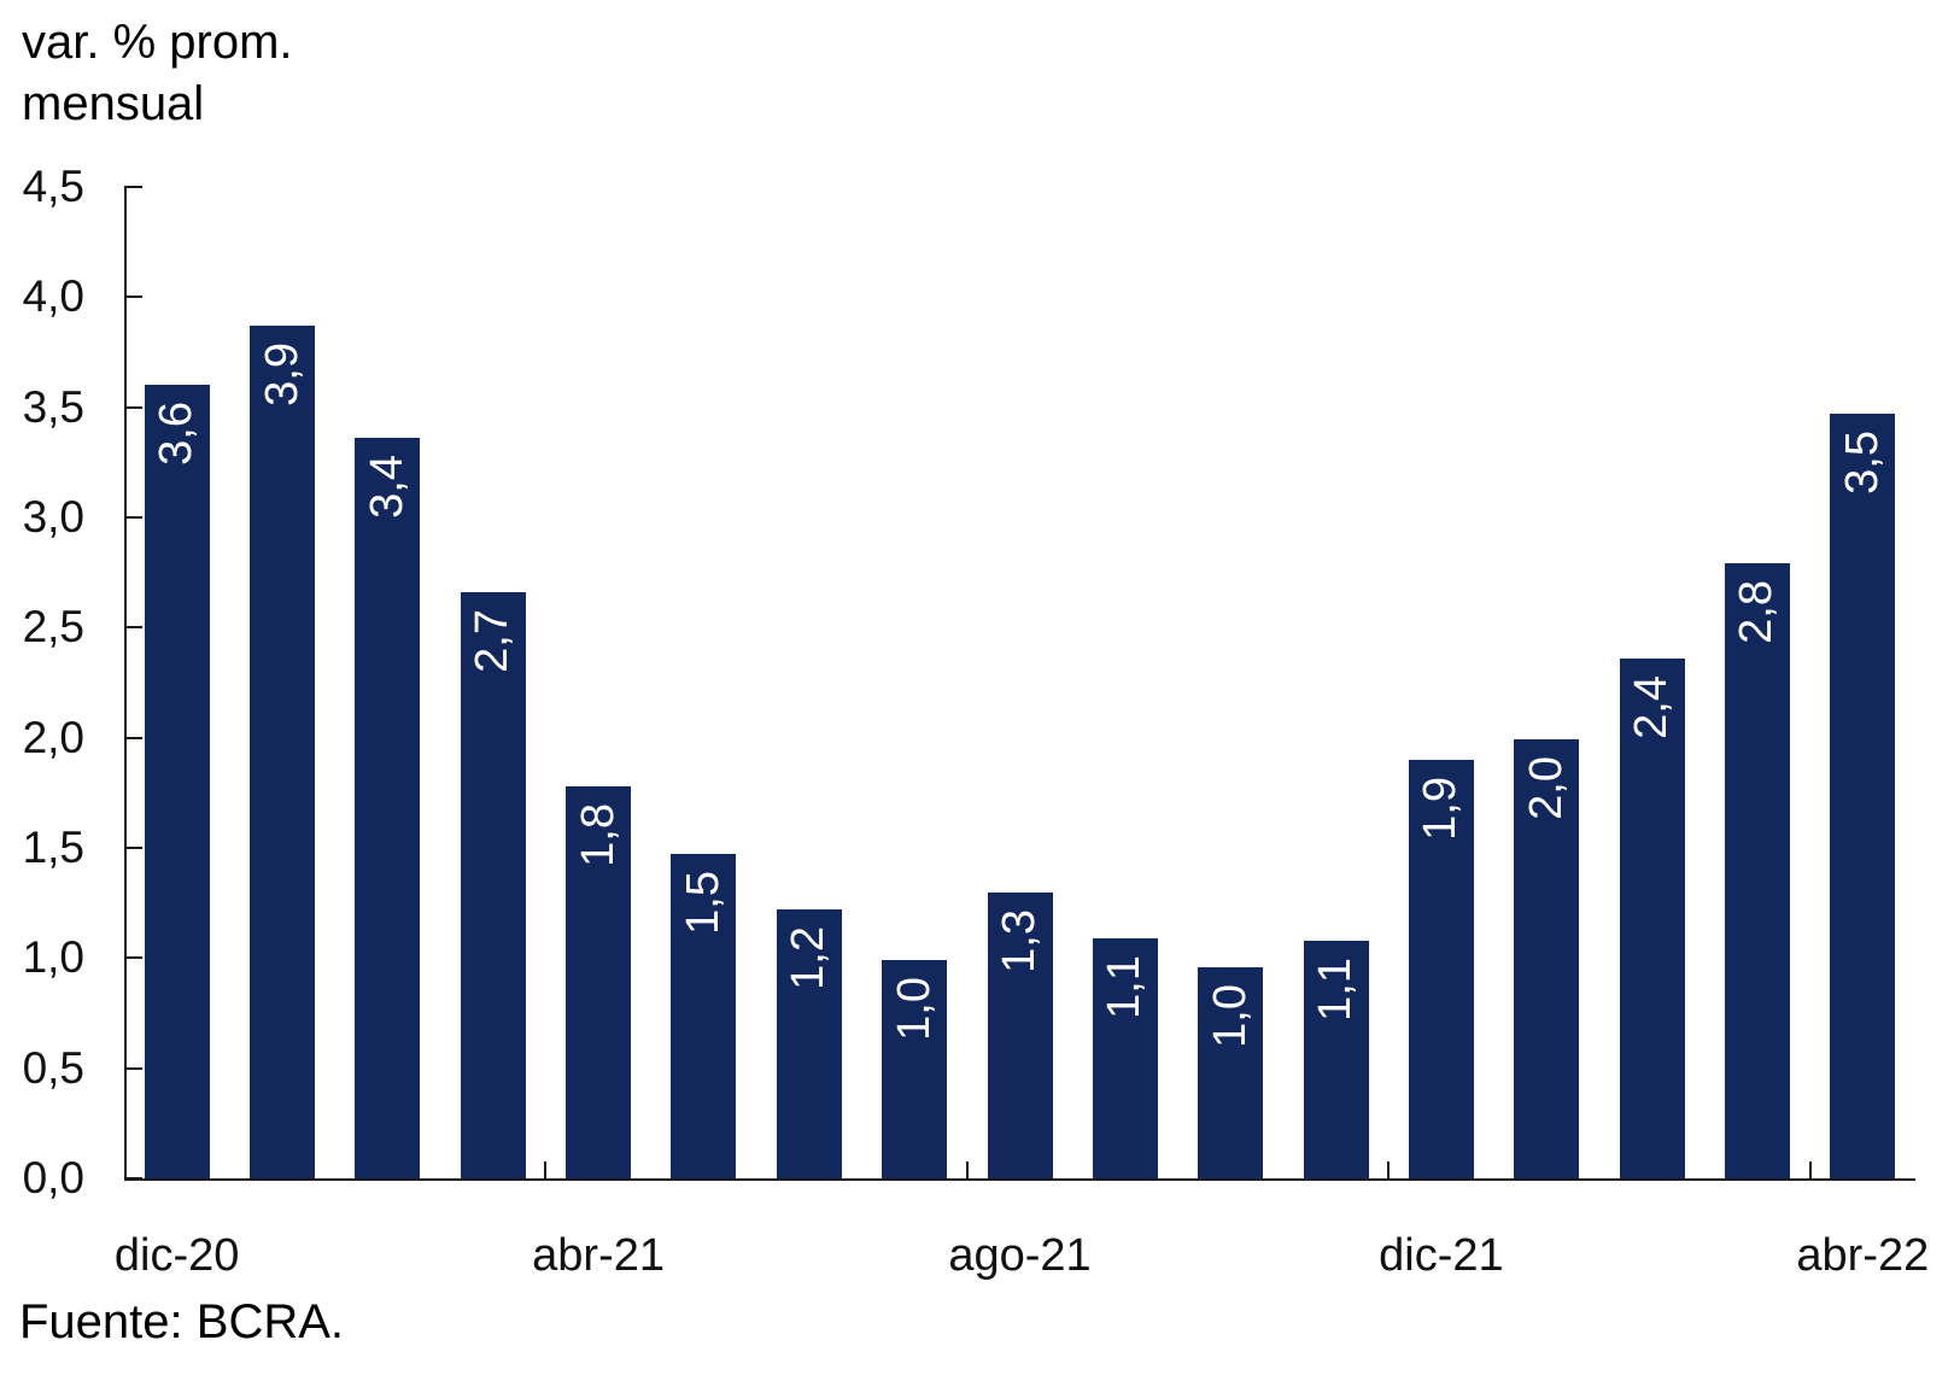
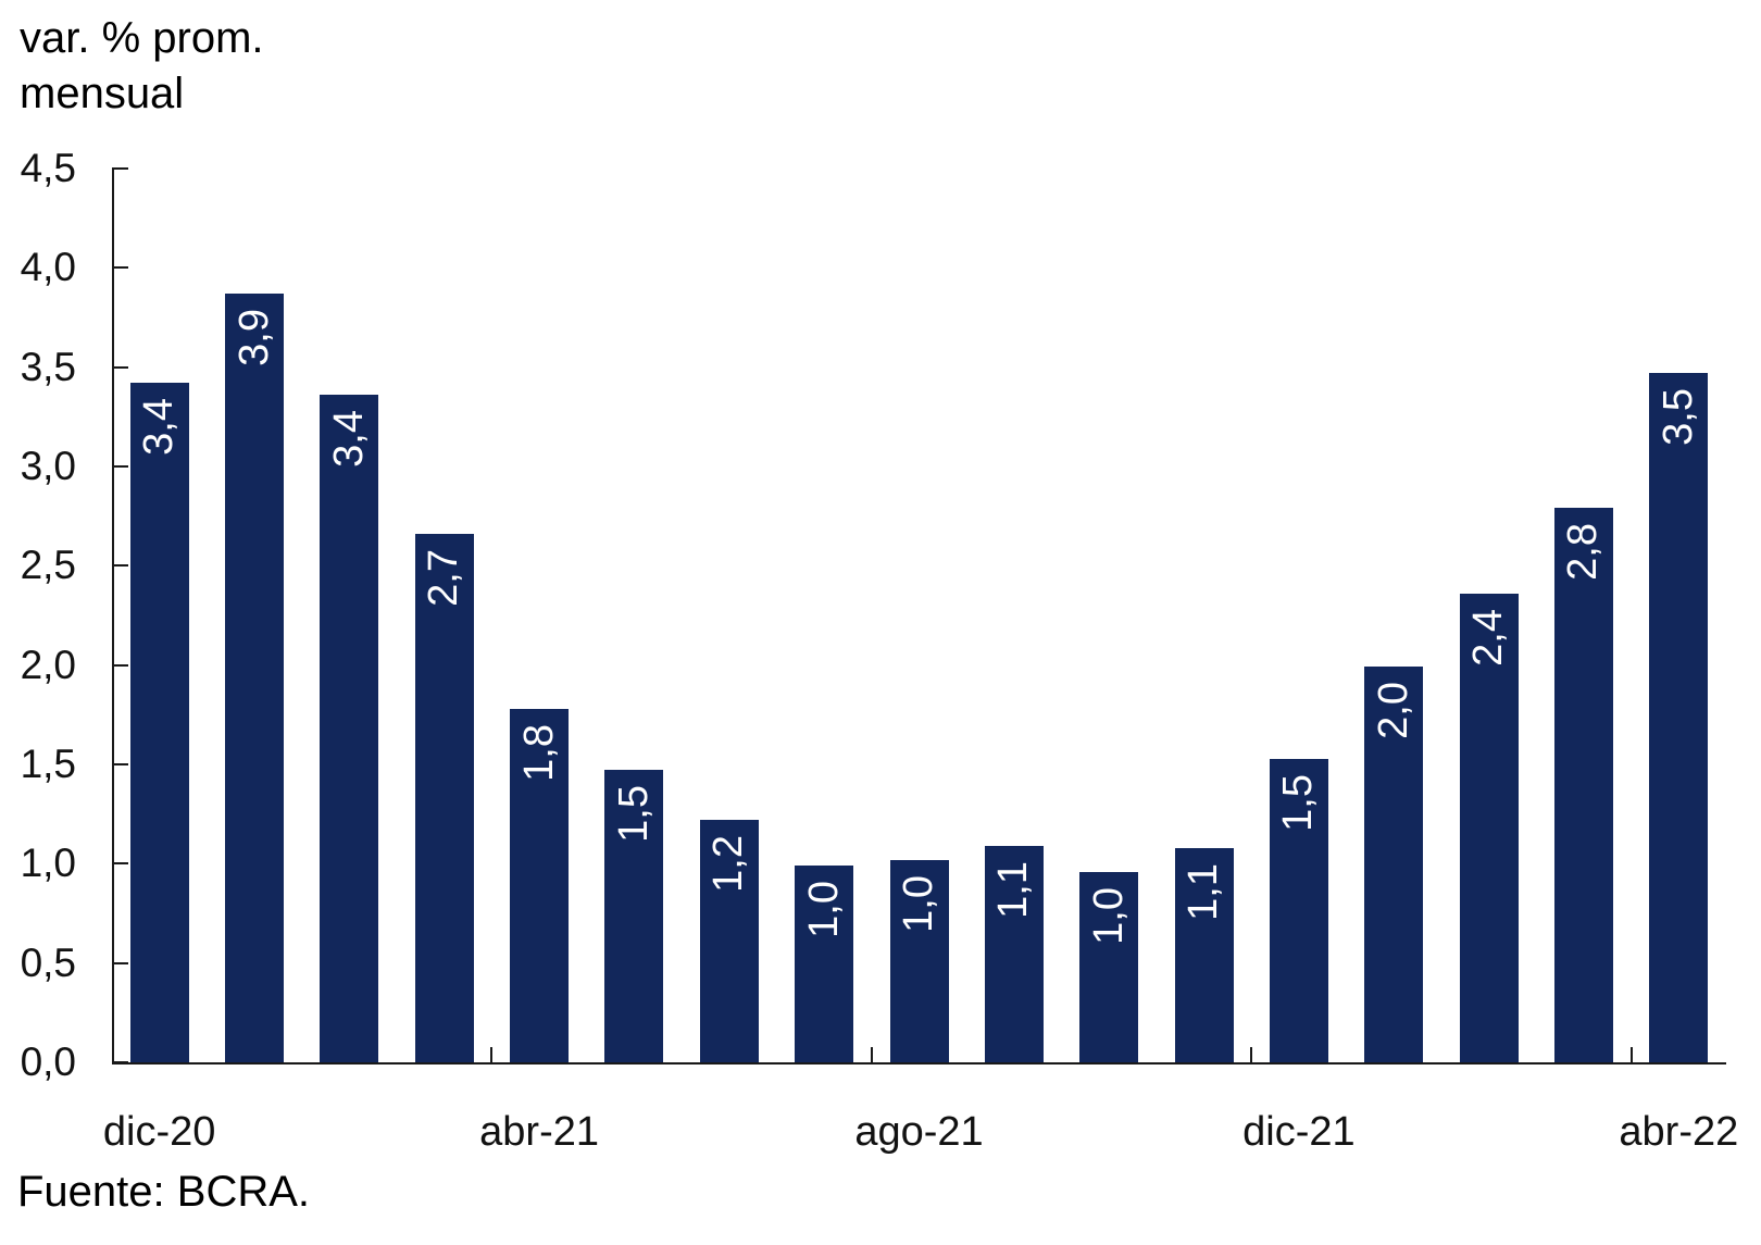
dic-20: 3,6 -> 3,4
ago-21: 1,3 -> 1,0
dic-21: 1,9 -> 1,5
